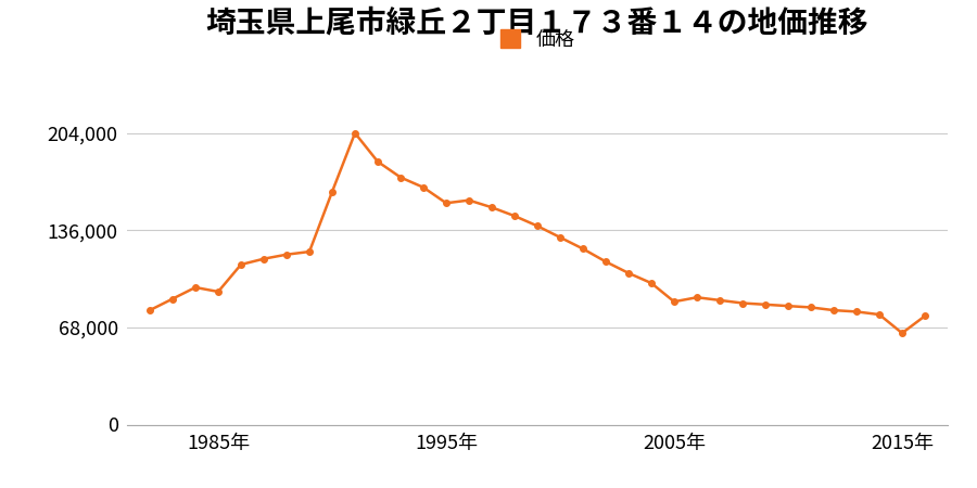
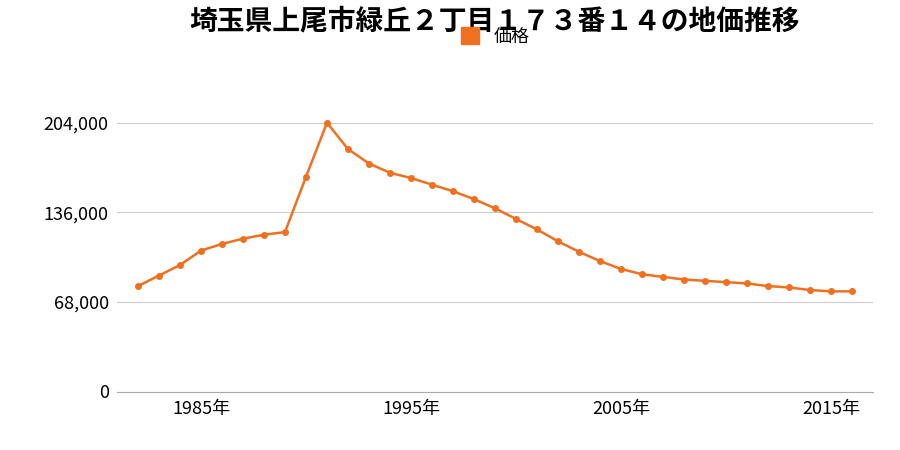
1985年: 93,000 -> 107,000
1995年: 155,000 -> 162,000
2005年: 86,000 -> 93,000
2015年: 64,000 -> 76,000
